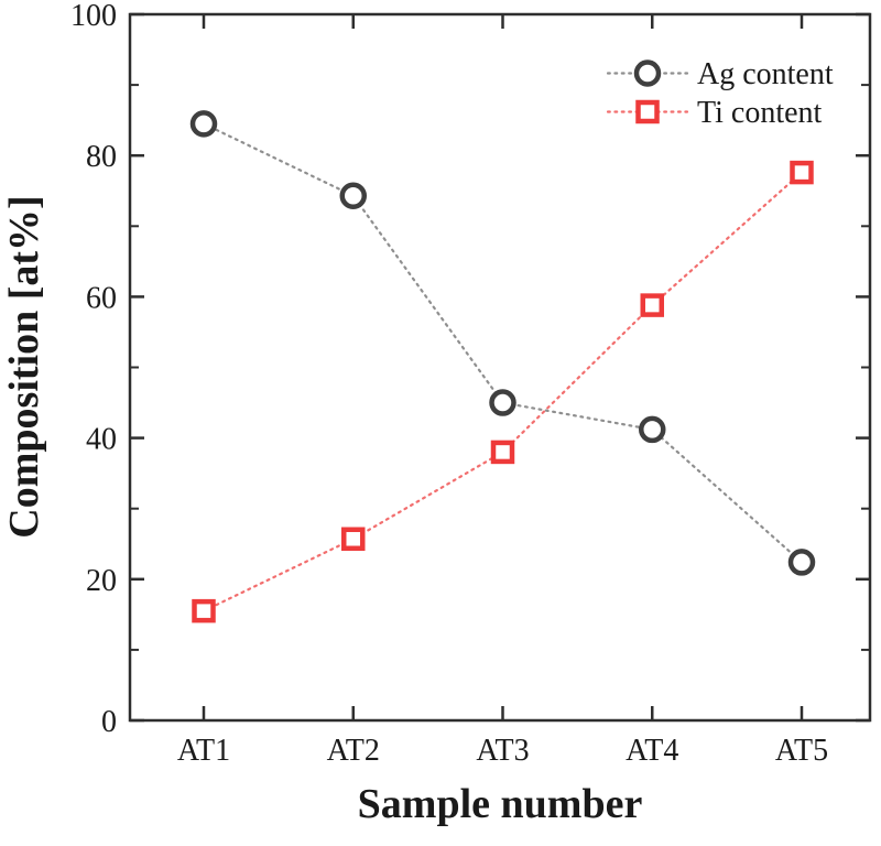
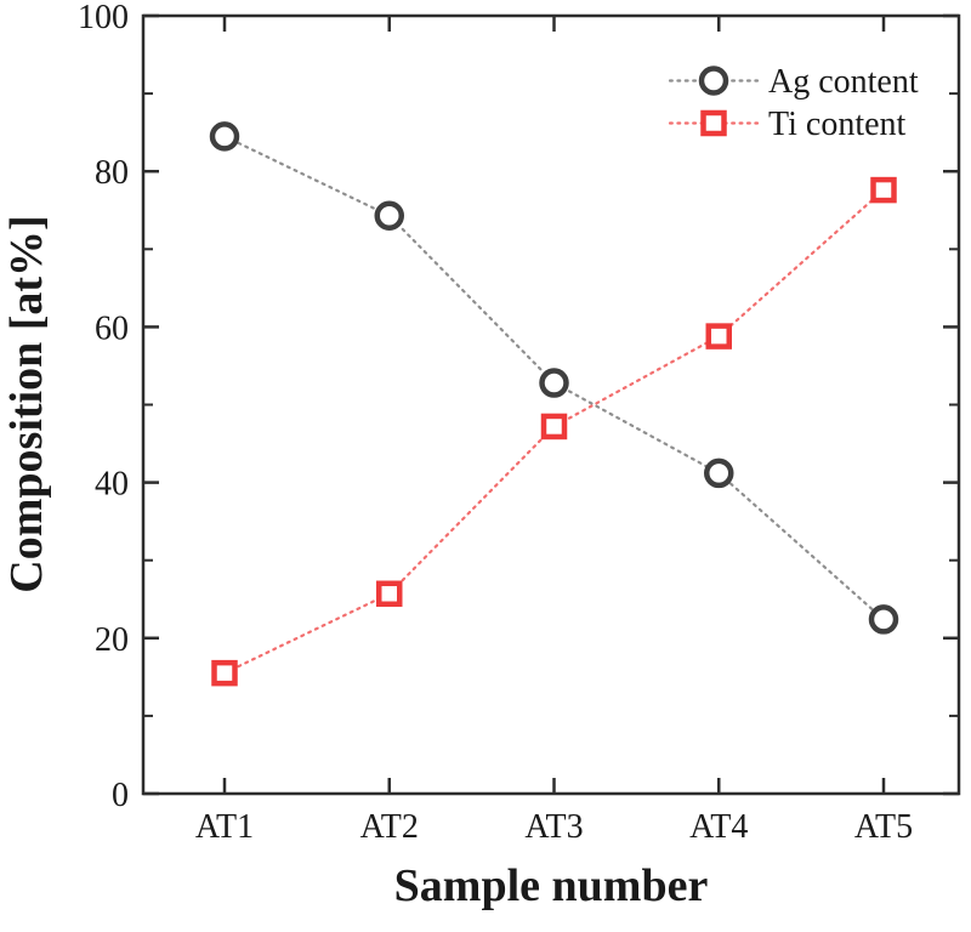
Ag content/AT3: 45 -> 53
Ti content/AT3: 38 -> 47
